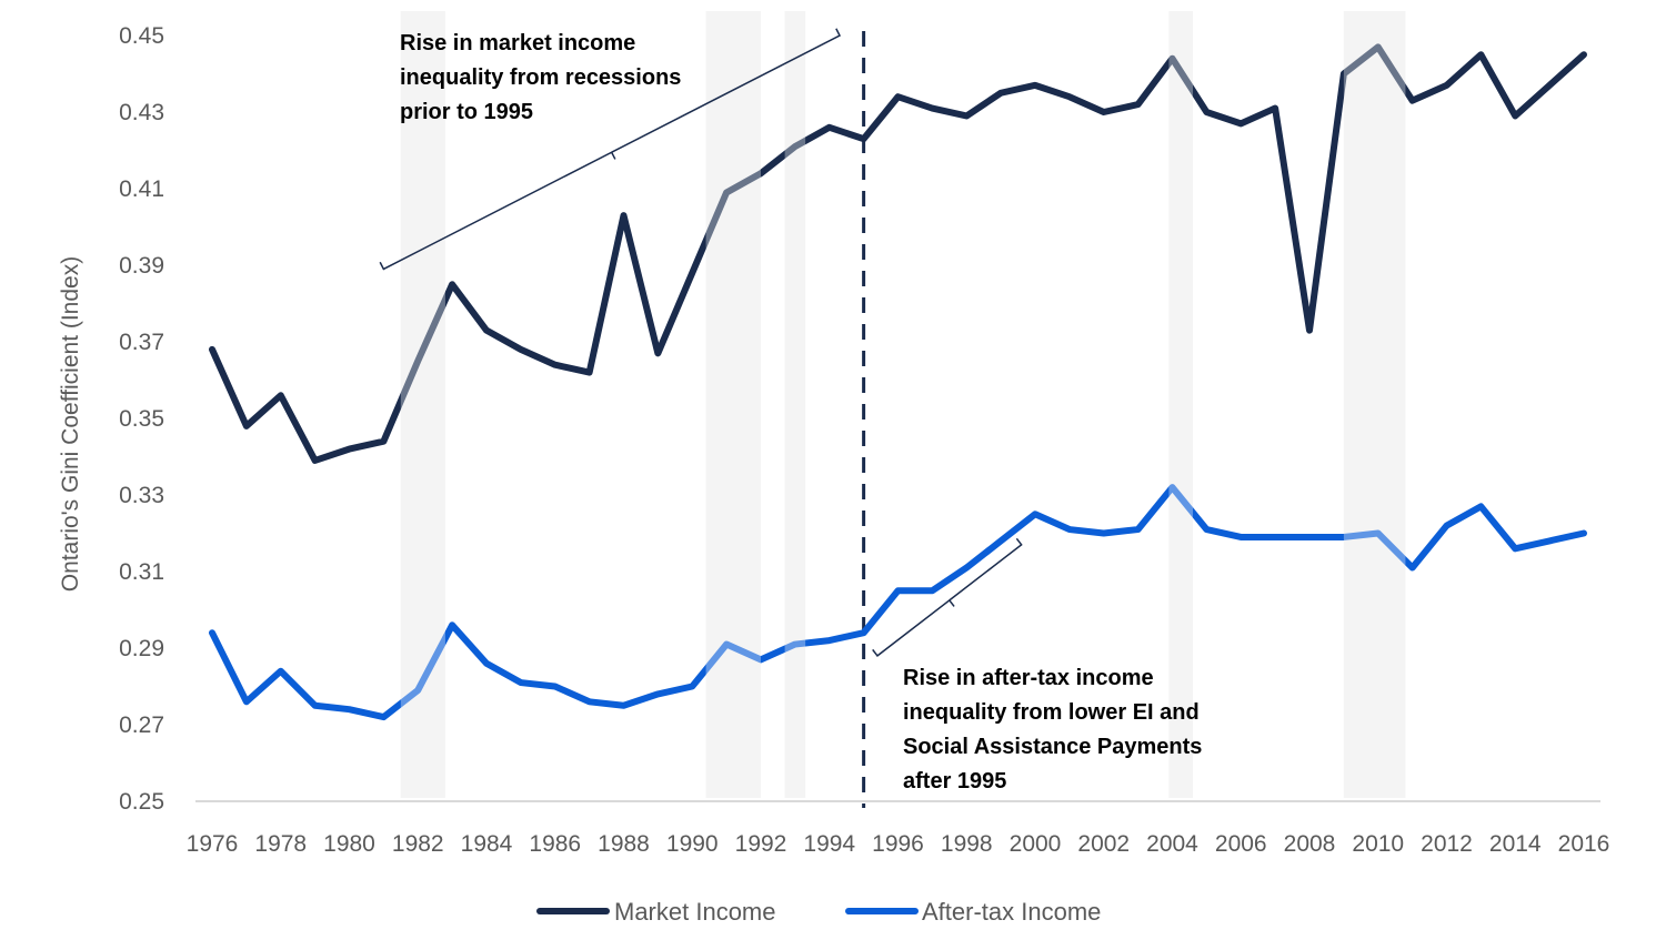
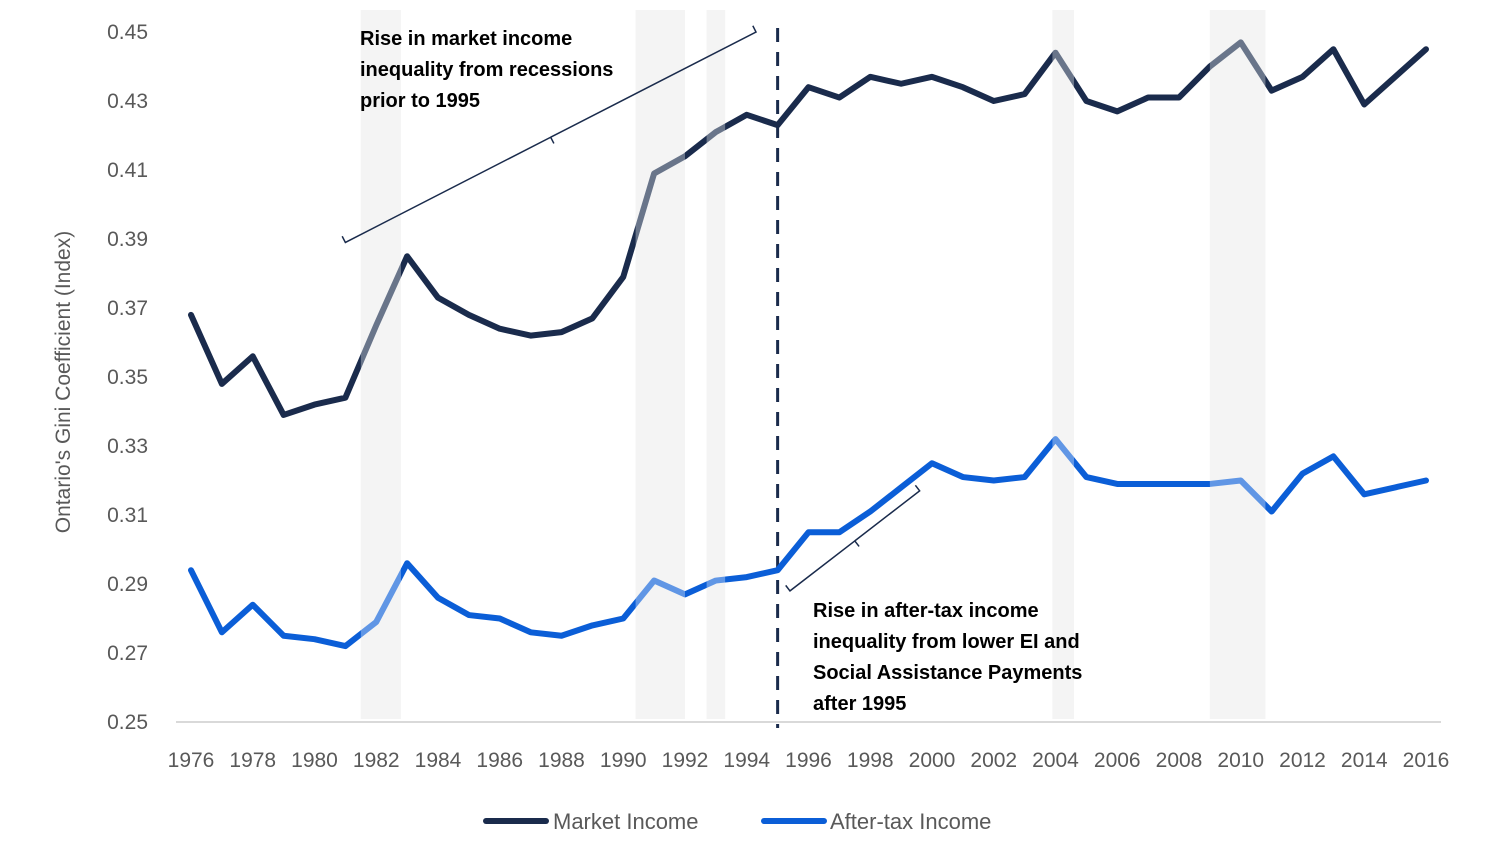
Market Income/1988: 0.403 -> 0.363
Market Income/1990: 0.388 -> 0.379
Market Income/1998: 0.429 -> 0.437
Market Income/2008: 0.373 -> 0.431
